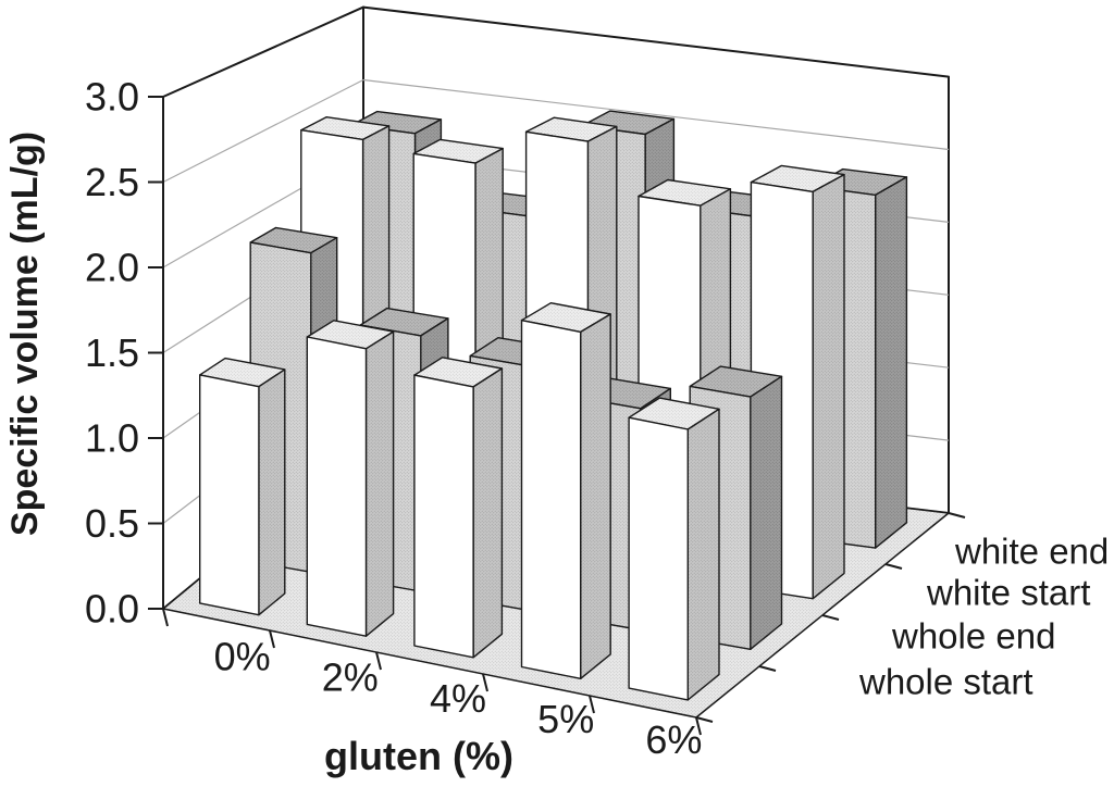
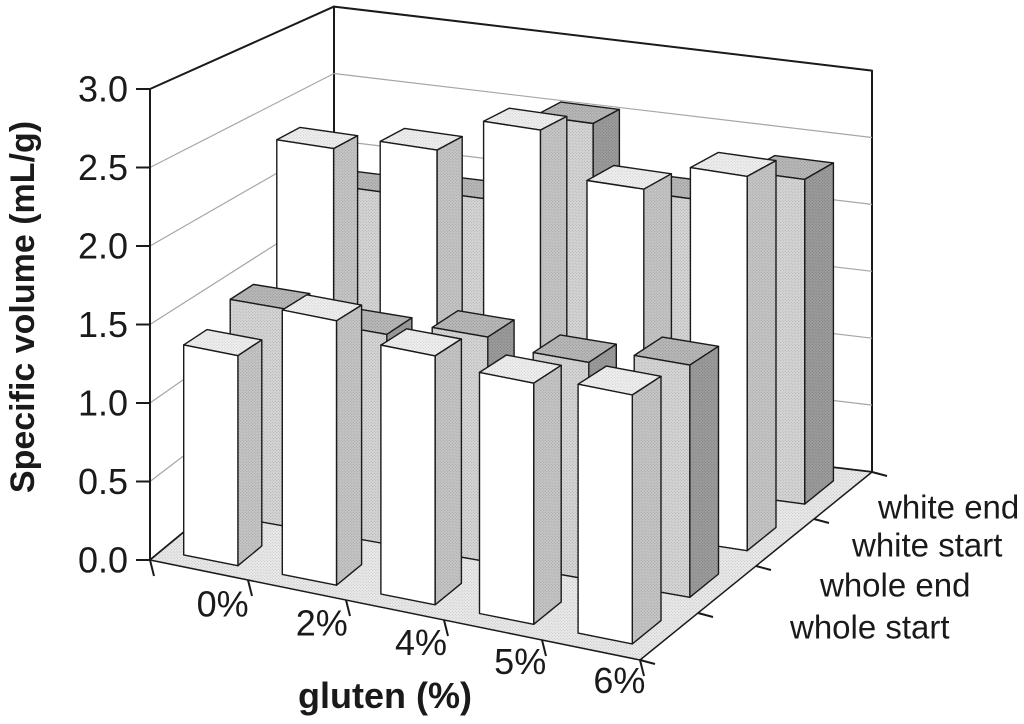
whole end/0%: 1.96 -> 1.45
white start/0%: 2.49 -> 2.35
white end/0%: 2.35 -> 1.85
whole end/2%: 1.57 -> 1.40
whole start/5%: 2.05 -> 1.55
whole end/5%: 1.36 -> 1.45
